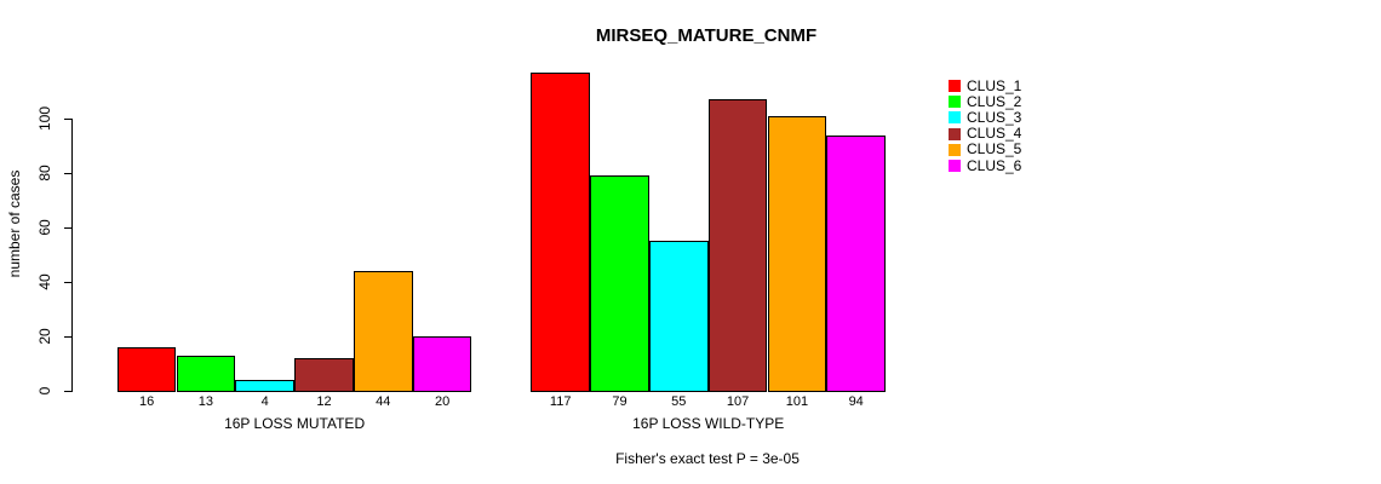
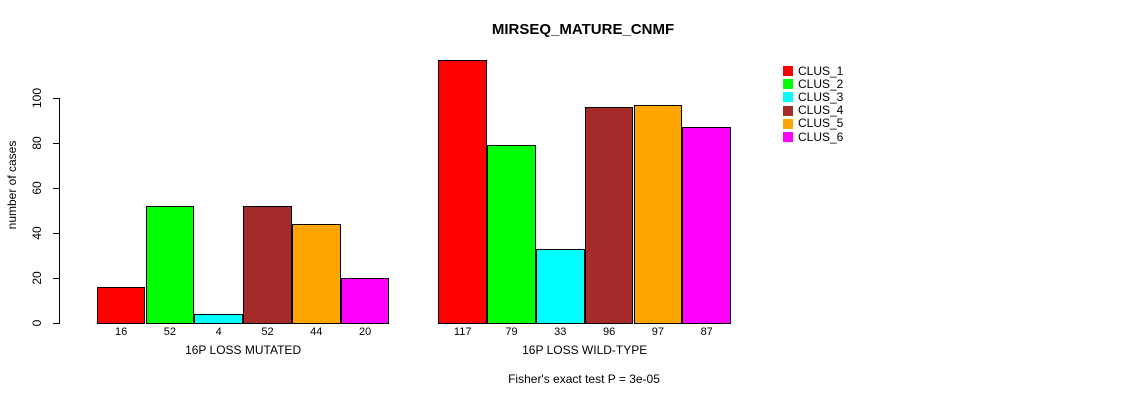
CLUS_2/16P LOSS MUTATED: 13 -> 52
CLUS_4/16P LOSS MUTATED: 12 -> 52
CLUS_3/16P LOSS WILD-TYPE: 55 -> 33
CLUS_4/16P LOSS WILD-TYPE: 107 -> 96
CLUS_5/16P LOSS WILD-TYPE: 101 -> 97
CLUS_6/16P LOSS WILD-TYPE: 94 -> 87
